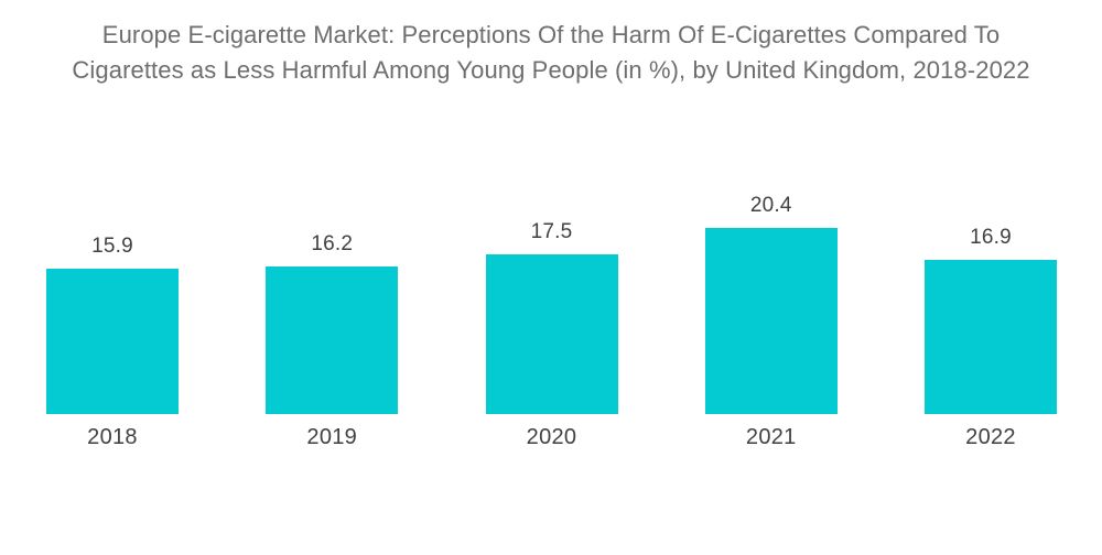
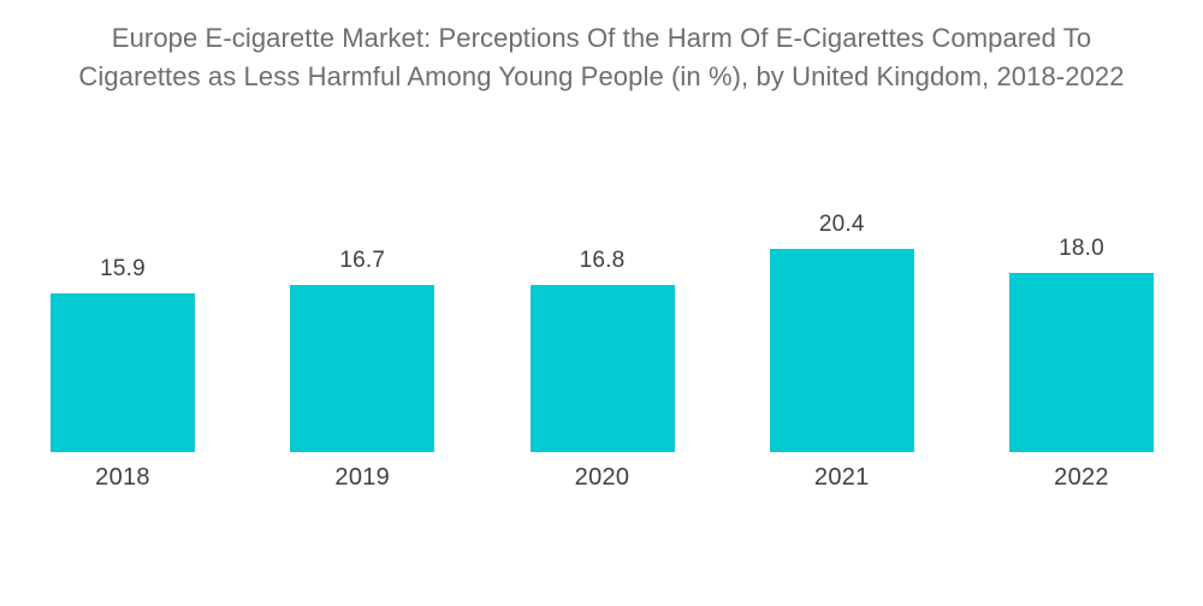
2019: 16.2 -> 16.7
2020: 17.5 -> 16.8
2022: 16.9 -> 18.0
